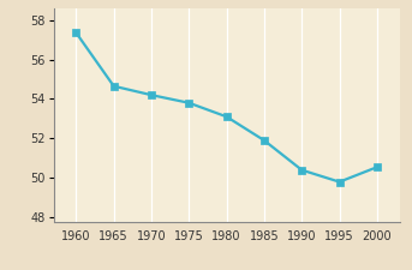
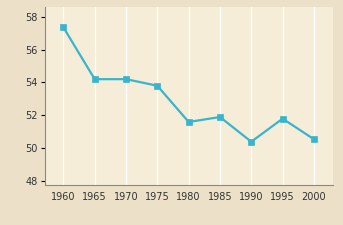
1965: 54.6 -> 54.2
1980: 53.1 -> 51.6
1995: 49.8 -> 51.8
